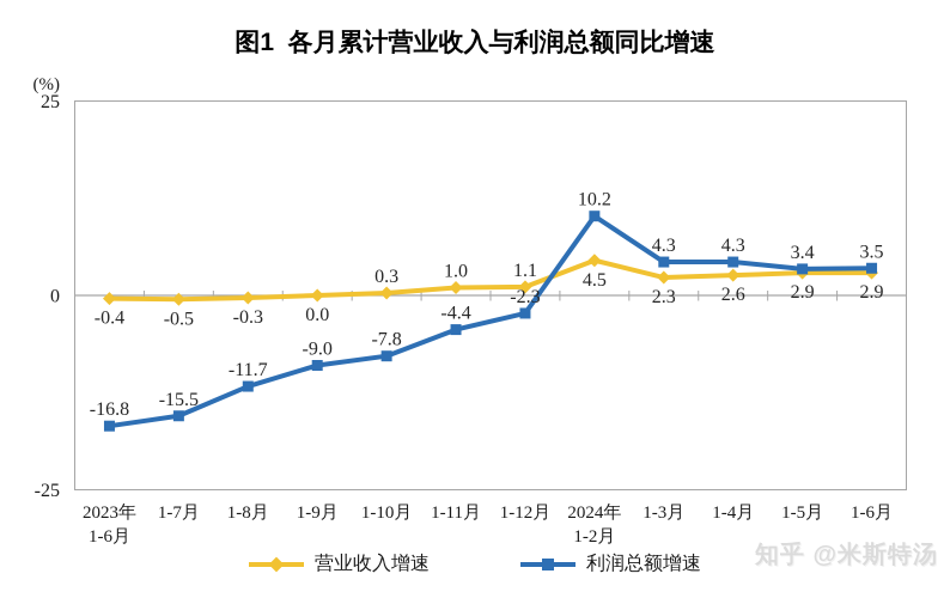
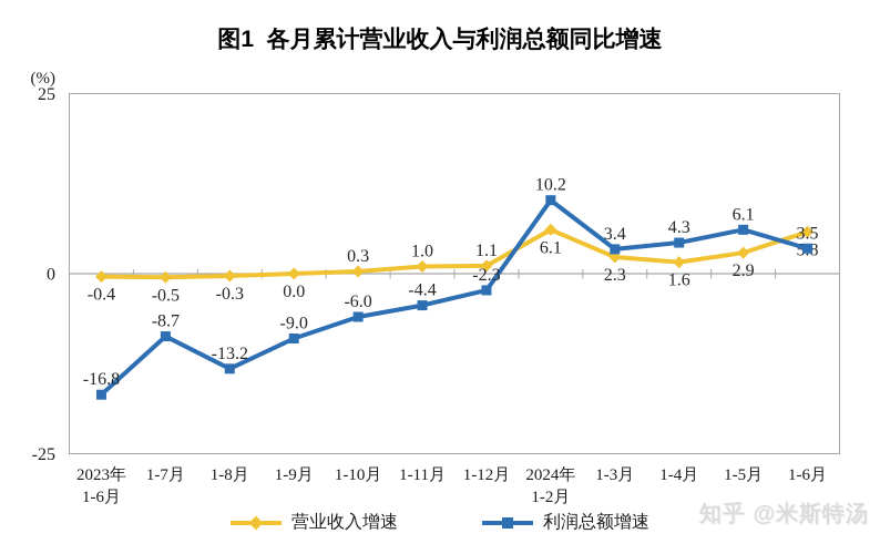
利润总额增速/1-7月: -15.5 -> -8.7
利润总额增速/1-8月: -11.7 -> -13.2
利润总额增速/1-10月: -7.8 -> -6.0
营业收入增速/2024年 1-2月: 4.5 -> 6.1
利润总额增速/1-3月: 4.3 -> 3.4
营业收入增速/1-4月: 2.6 -> 1.6
利润总额增速/1-5月: 3.4 -> 6.1
营业收入增速/1-6月: 2.9 -> 5.8
